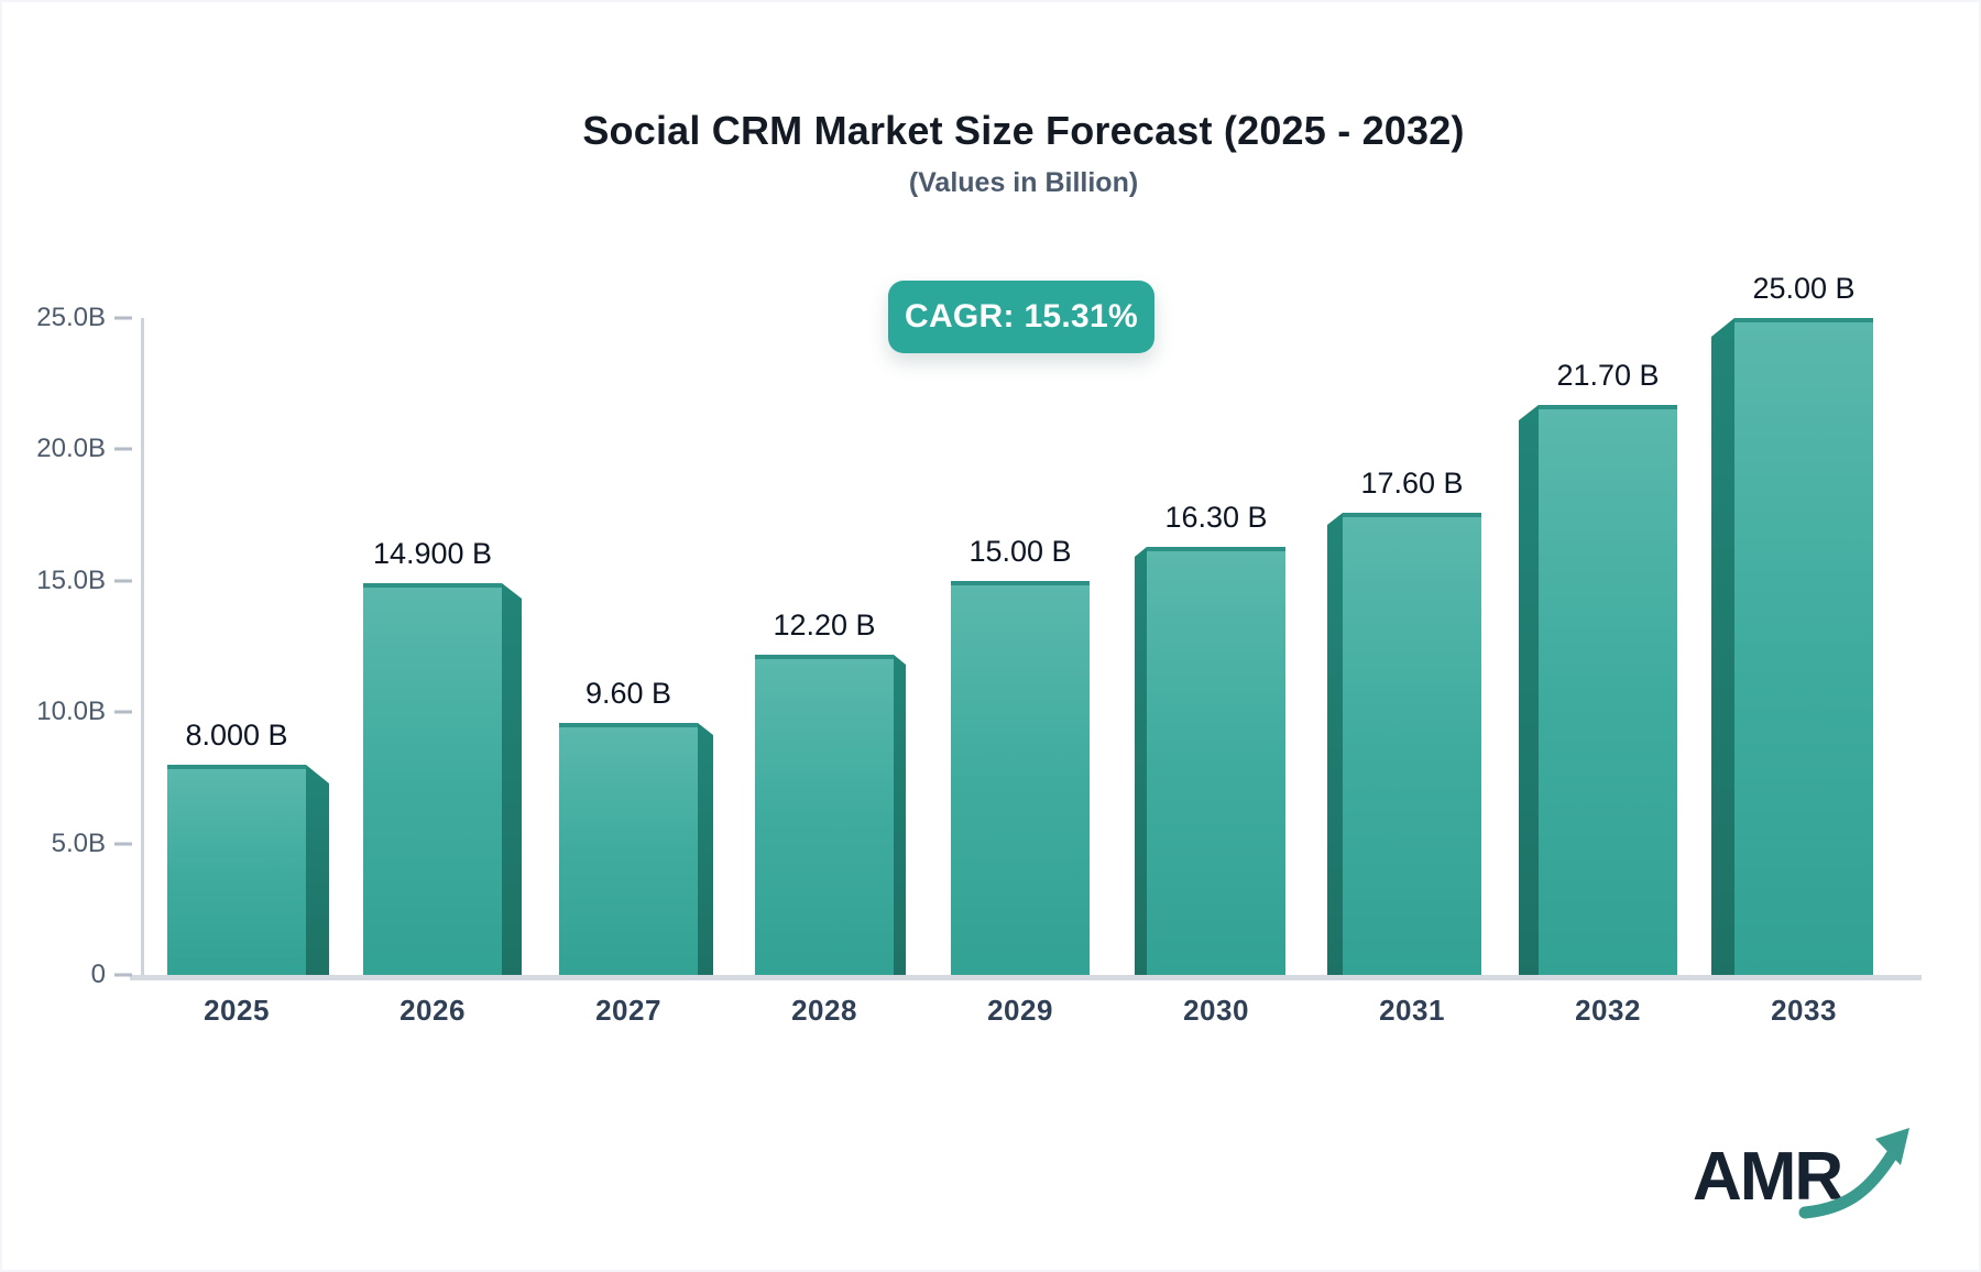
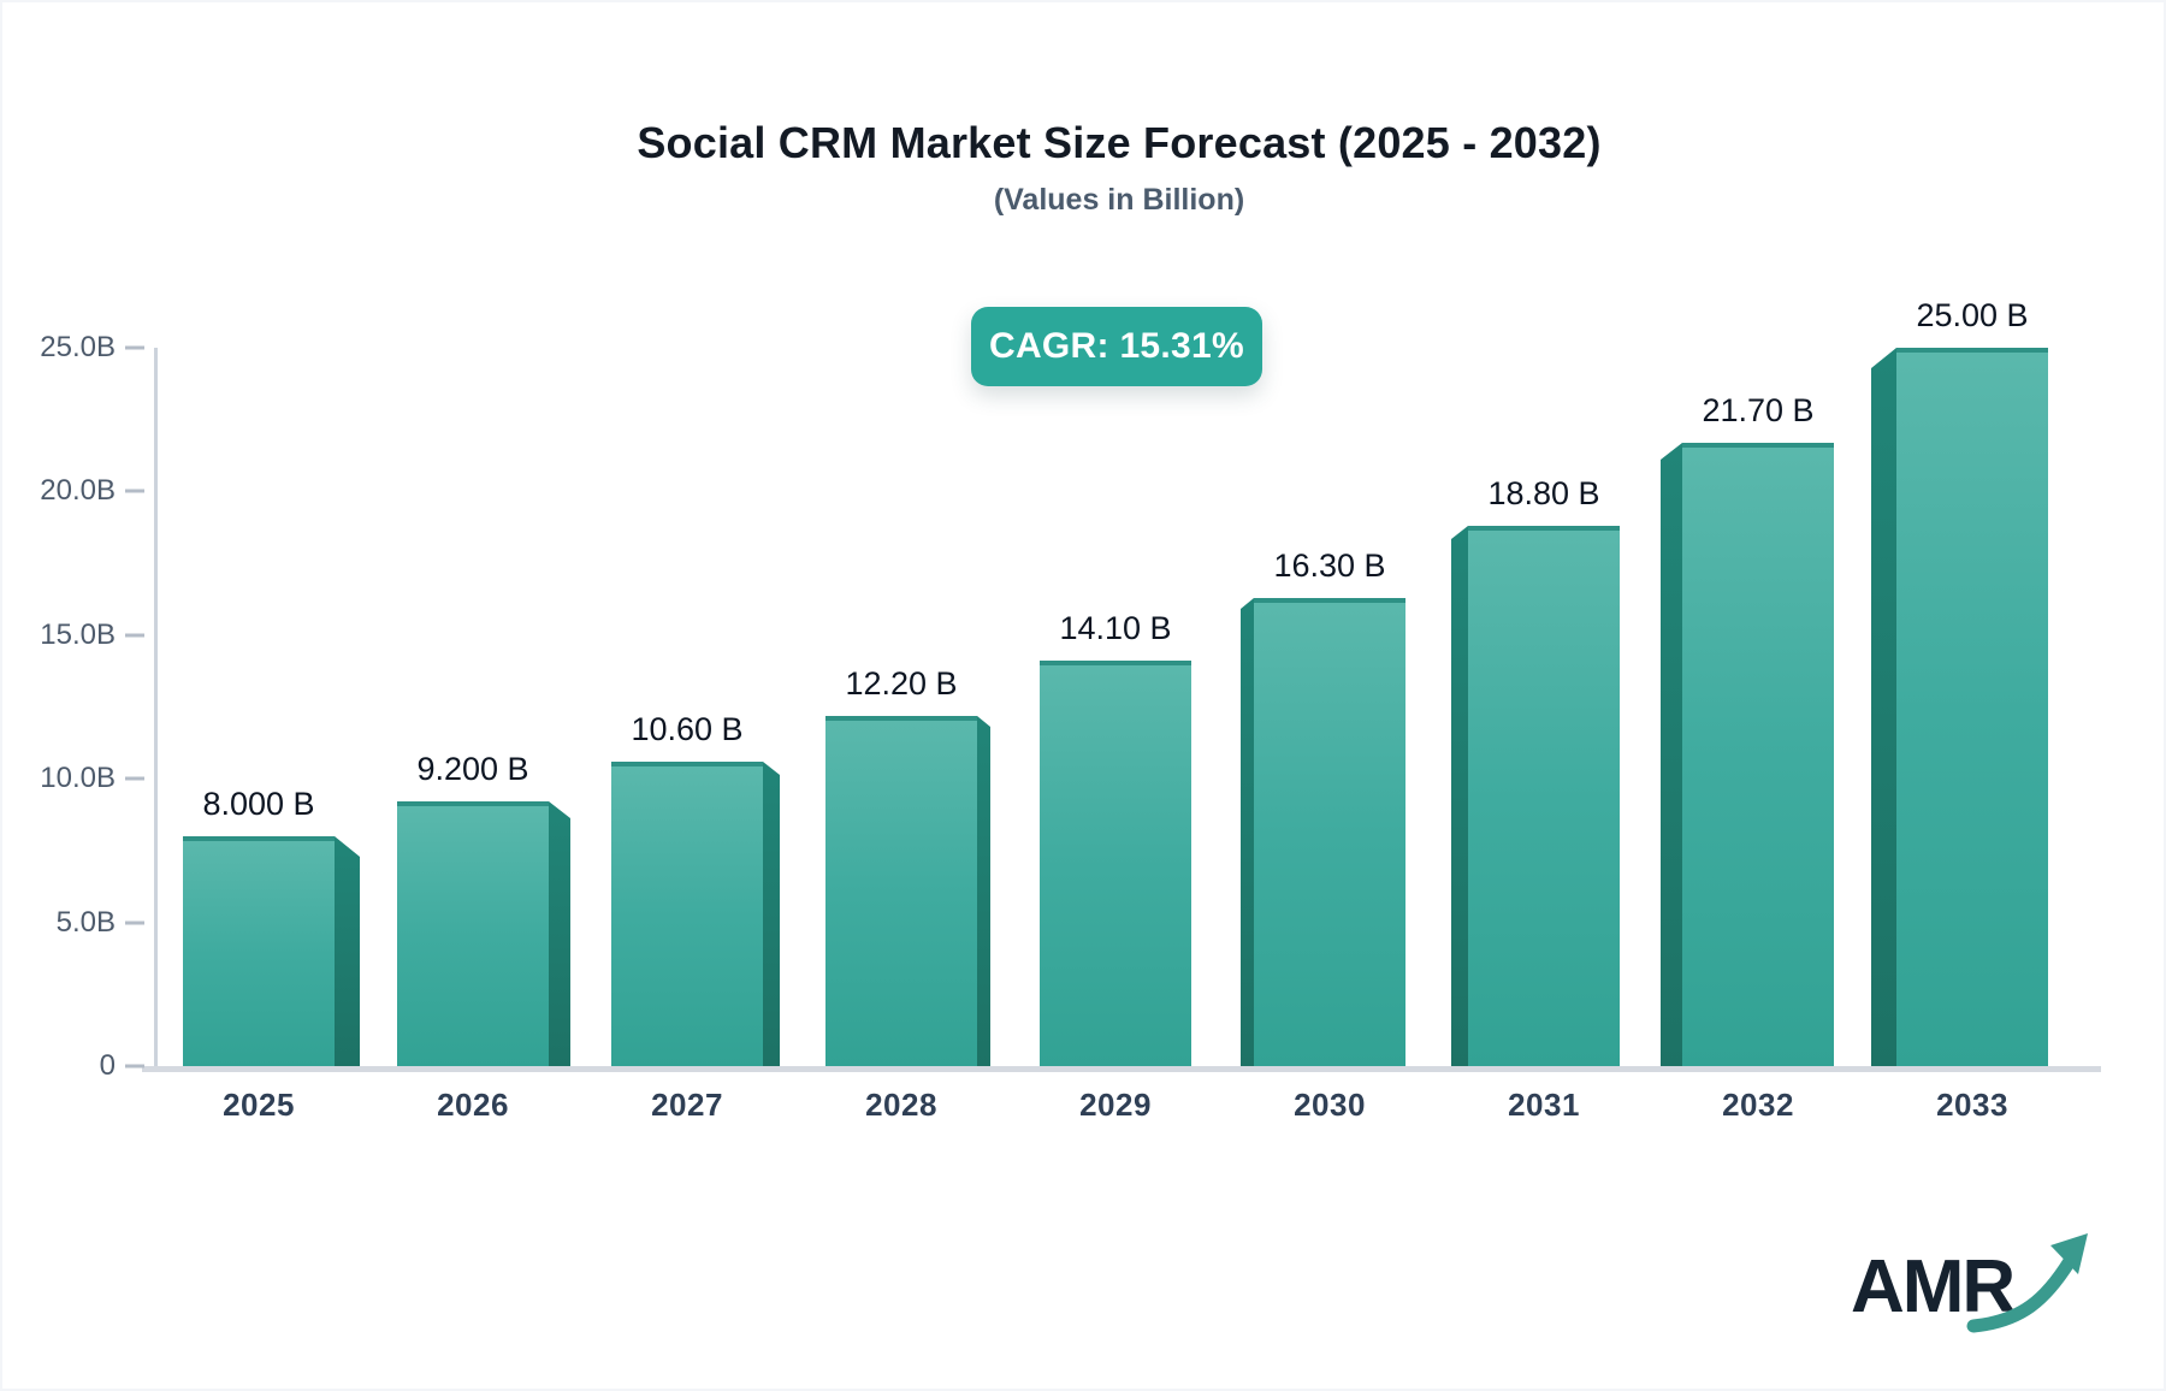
2026: 14.900 -> 9.200
2027: 9.60 -> 10.60
2029: 15.00 -> 14.10
2031: 17.60 -> 18.80
